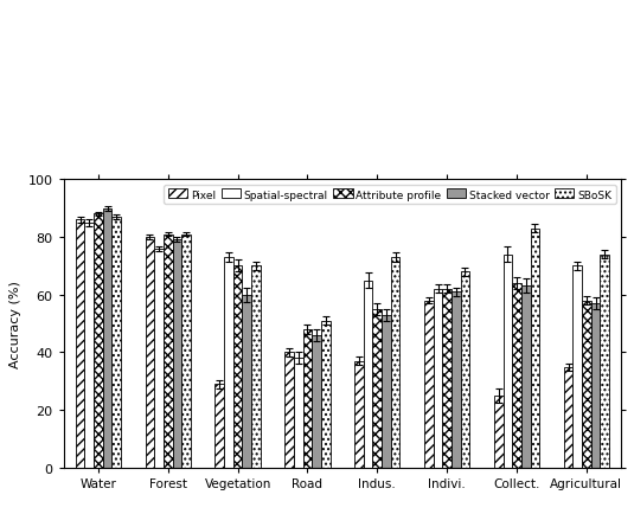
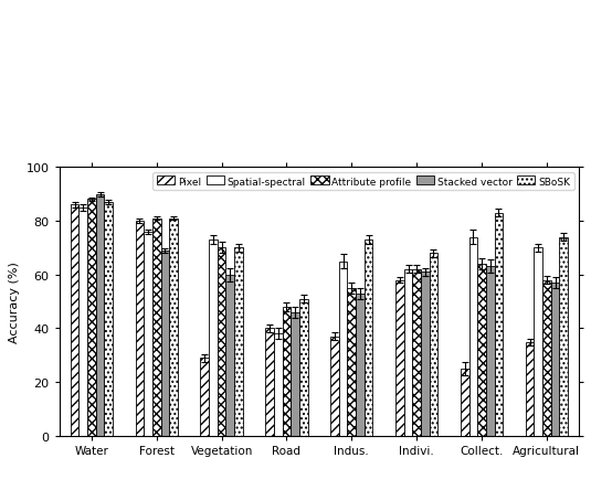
Stacked vector/Forest: 79 -> 69
